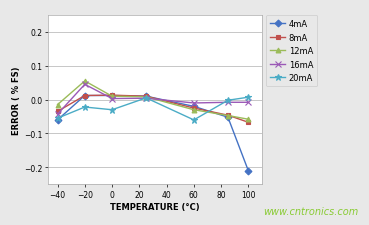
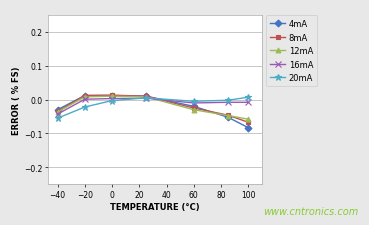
4mA/−40: -0.060 -> -0.030
12mA/−40: -0.015 -> -0.037
12mA/−20: 0.055 -> 0.008
16mA/−20: 0.045 -> 0.001
20mA/0: -0.030 -> -0.003
20mA/60: -0.060 -> -0.005
4mA/100: -0.210 -> -0.083
